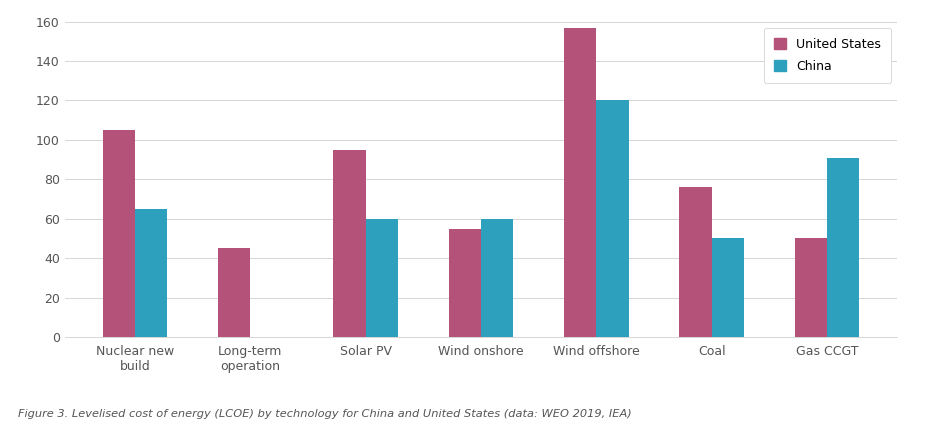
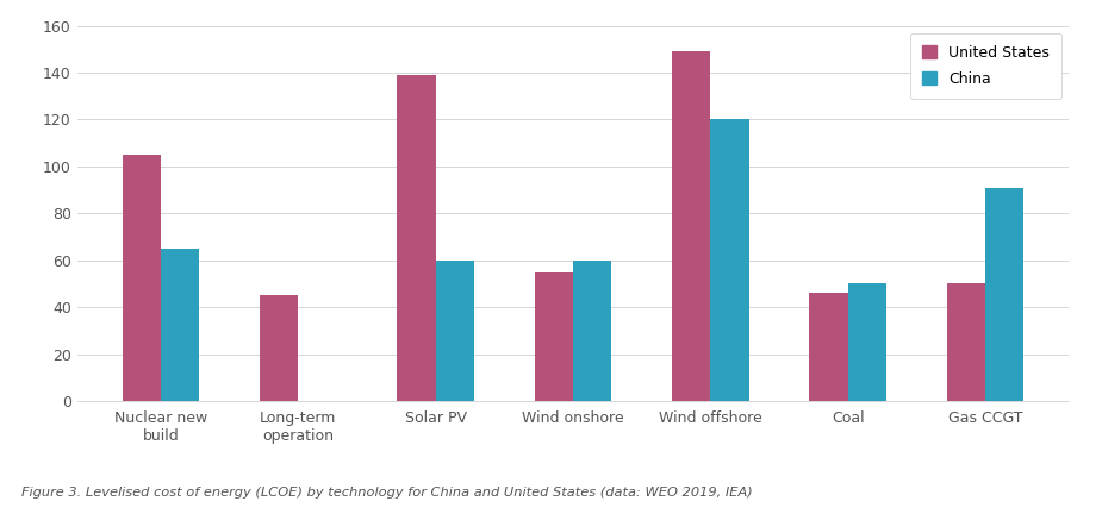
United States/Solar PV: 95 -> 139
United States/Wind offshore: 157 -> 149
United States/Coal: 76 -> 46
